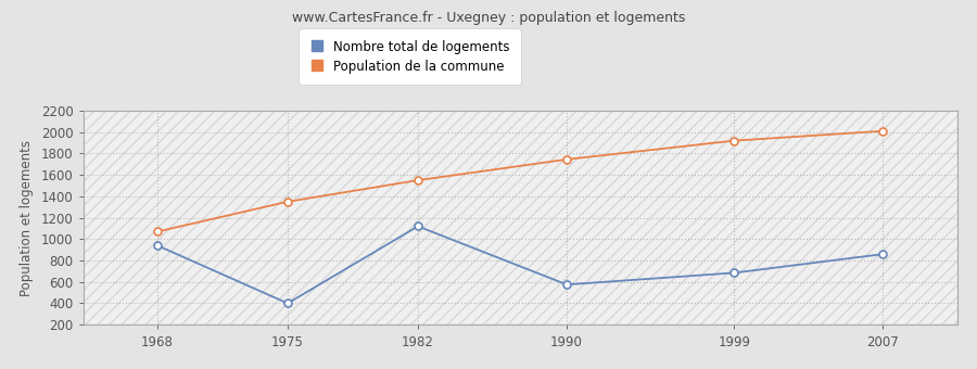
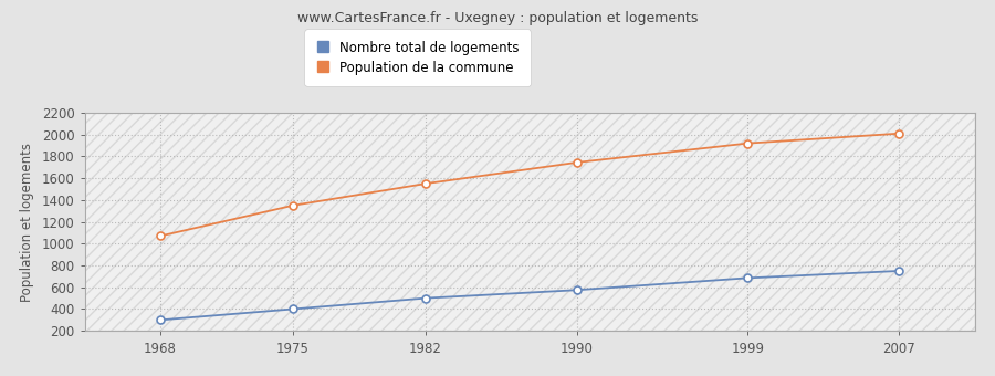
Nombre total de logements/1968: 940 -> 300
Nombre total de logements/1982: 1120 -> 500
Nombre total de logements/2007: 860 -> 750
